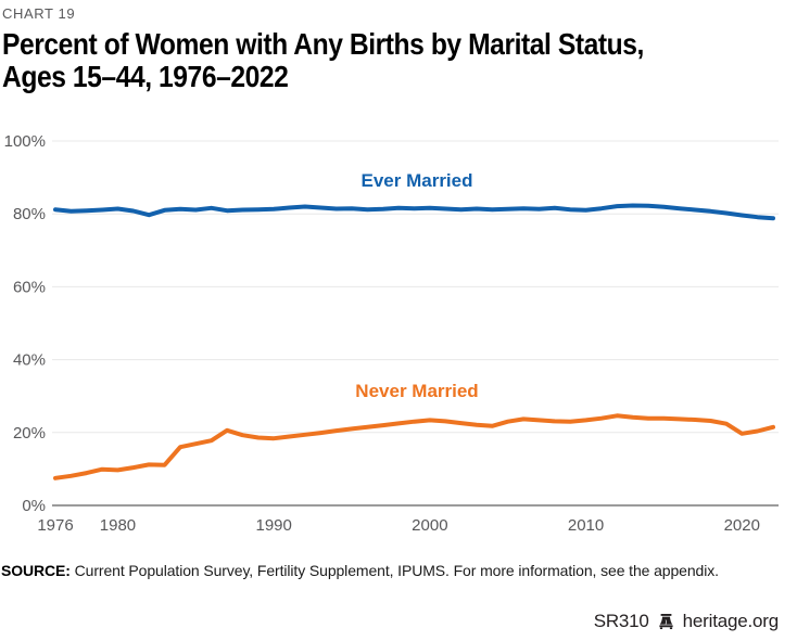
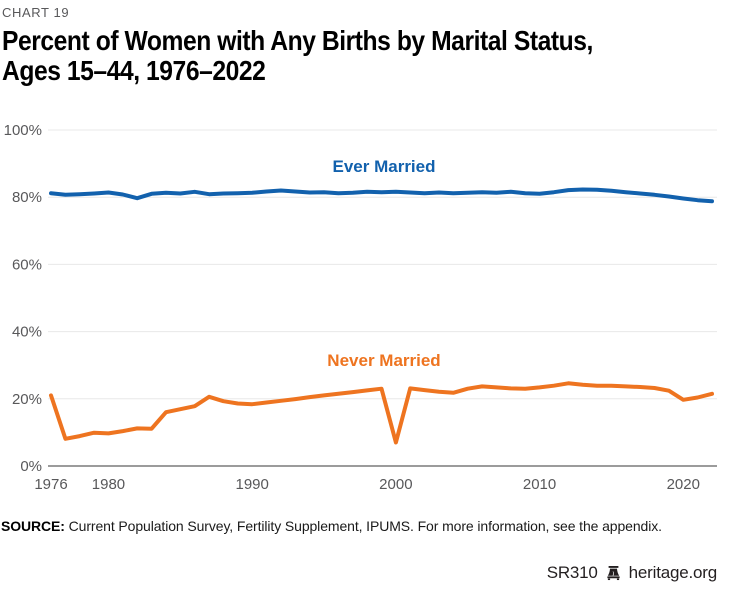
Never Married/1976: 8% -> 21%
Never Married/2000: 23% -> 7%
